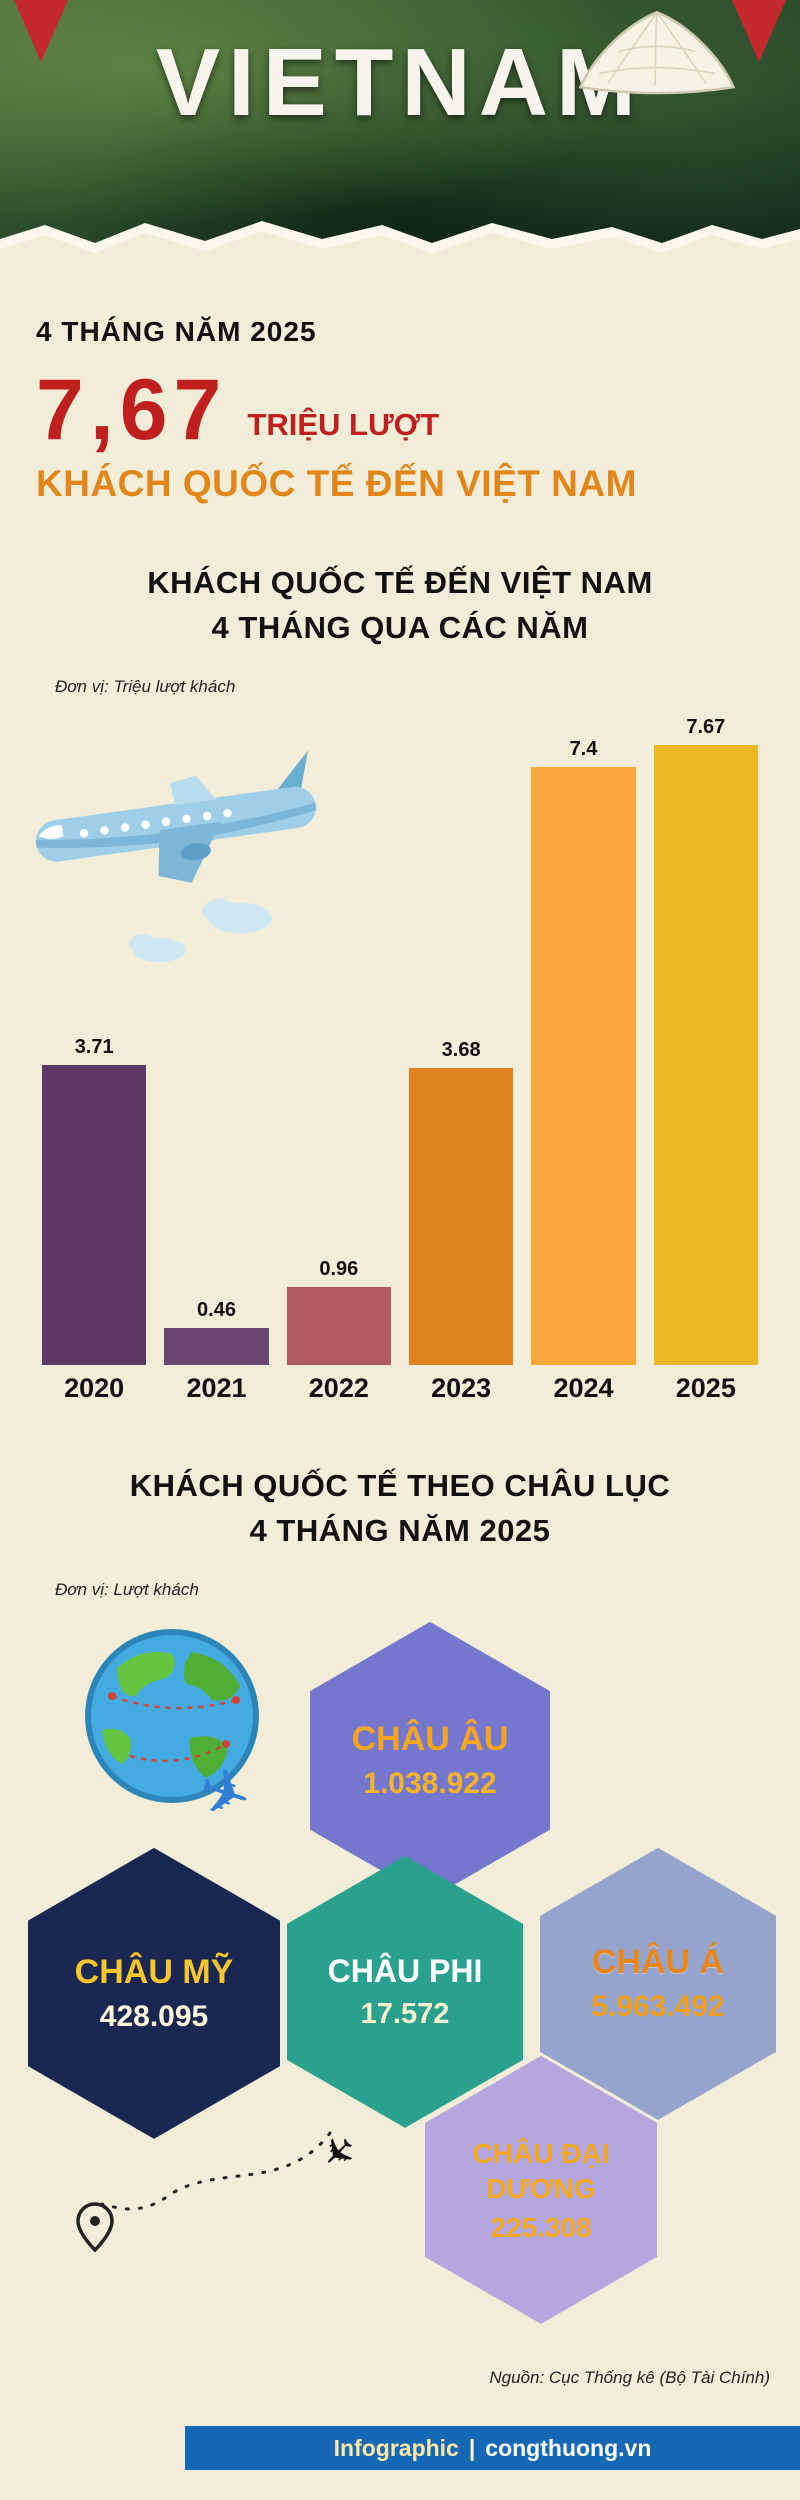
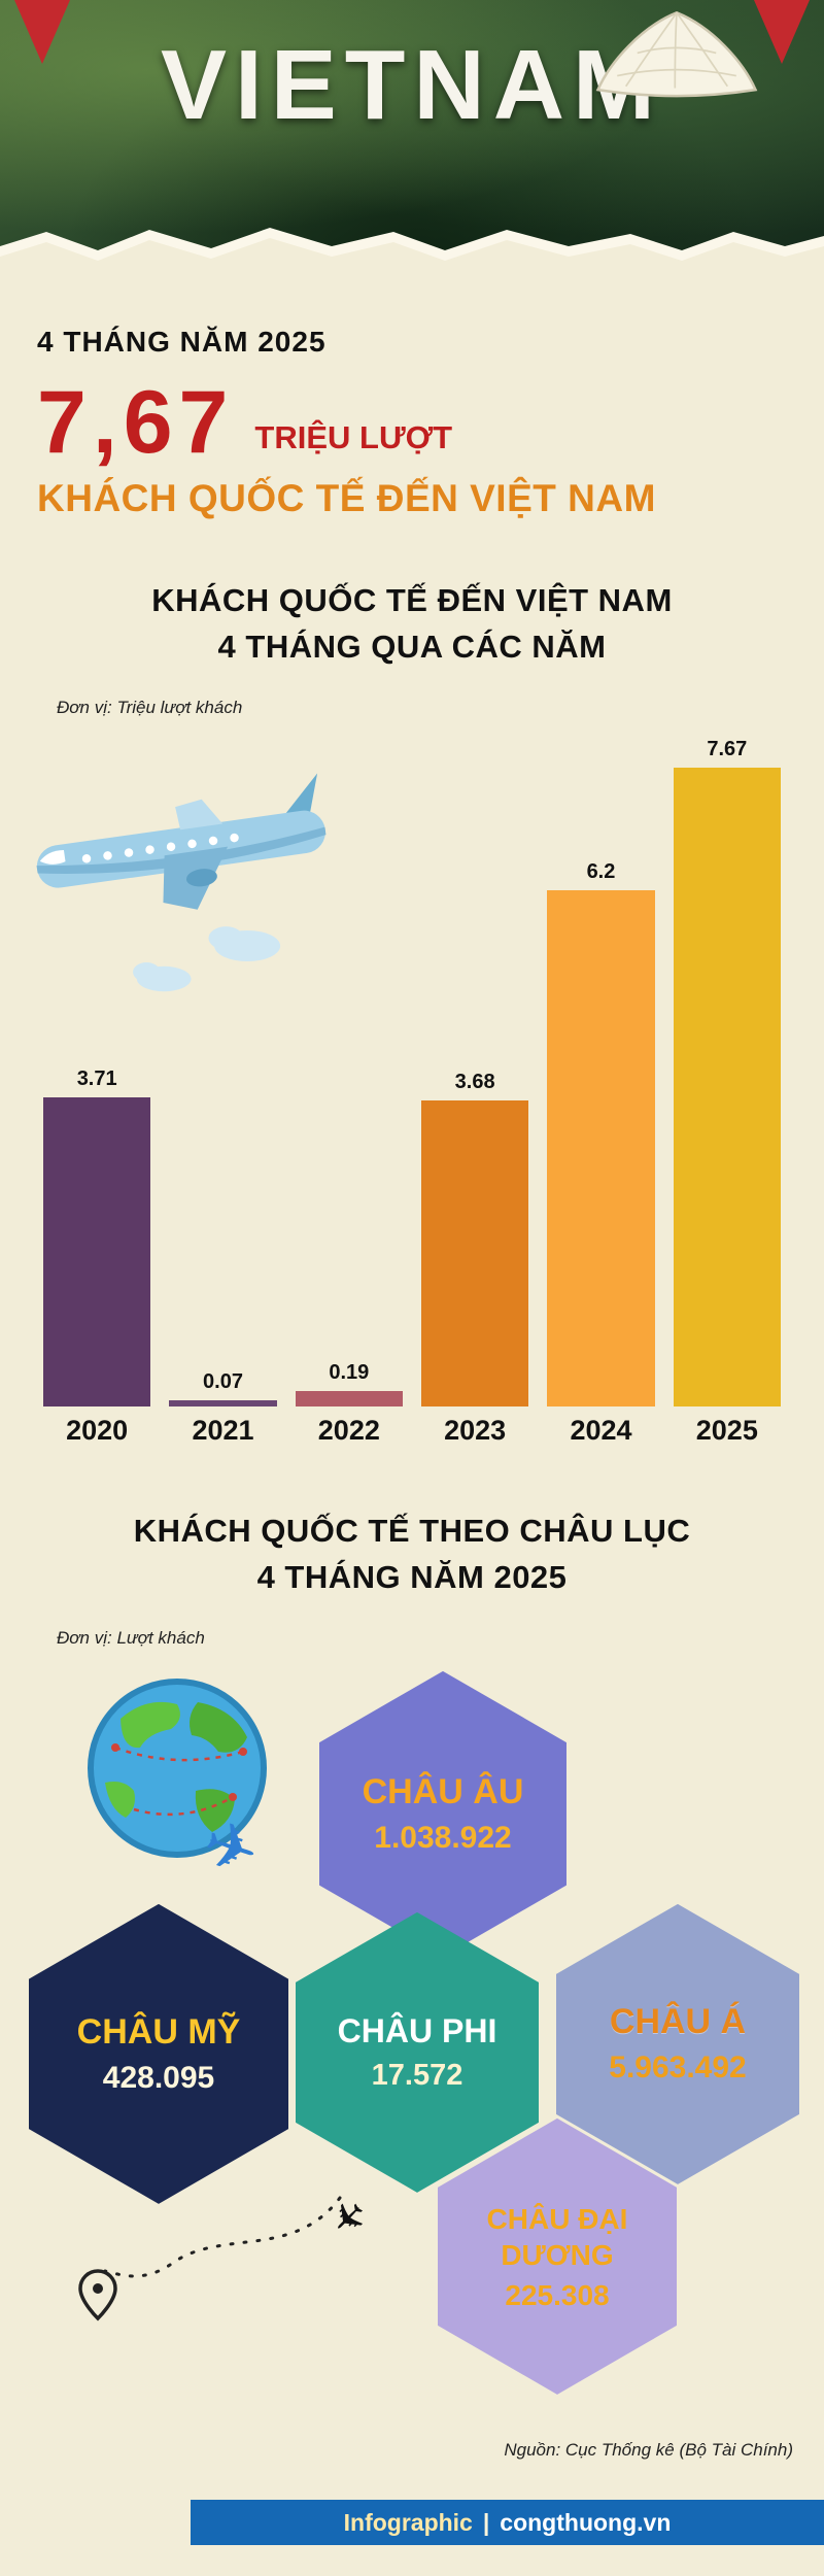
KHÁCH QUỐC TẾ ĐẾN VIỆT NAM 4 THÁNG QUA CÁC NĂM/2021: 0.46 -> 0.07
KHÁCH QUỐC TẾ ĐẾN VIỆT NAM 4 THÁNG QUA CÁC NĂM/2022: 0.96 -> 0.19
KHÁCH QUỐC TẾ ĐẾN VIỆT NAM 4 THÁNG QUA CÁC NĂM/2024: 7.4 -> 6.2
